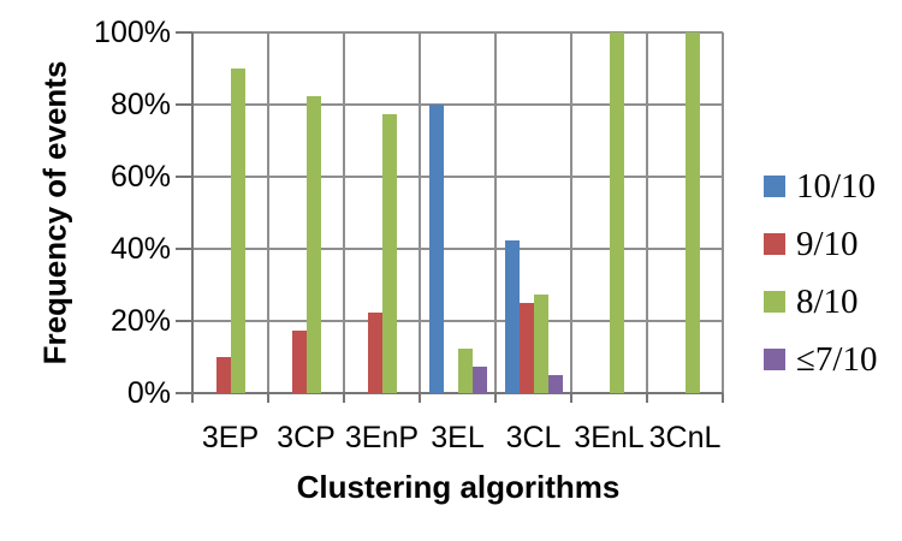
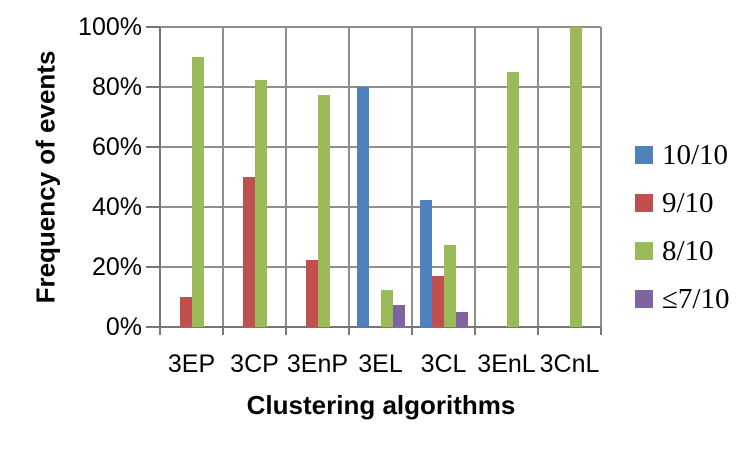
9/10/3CP: 18% -> 50%
9/10/3CL: 25% -> 17%
8/10/3EnL: 100% -> 85%
